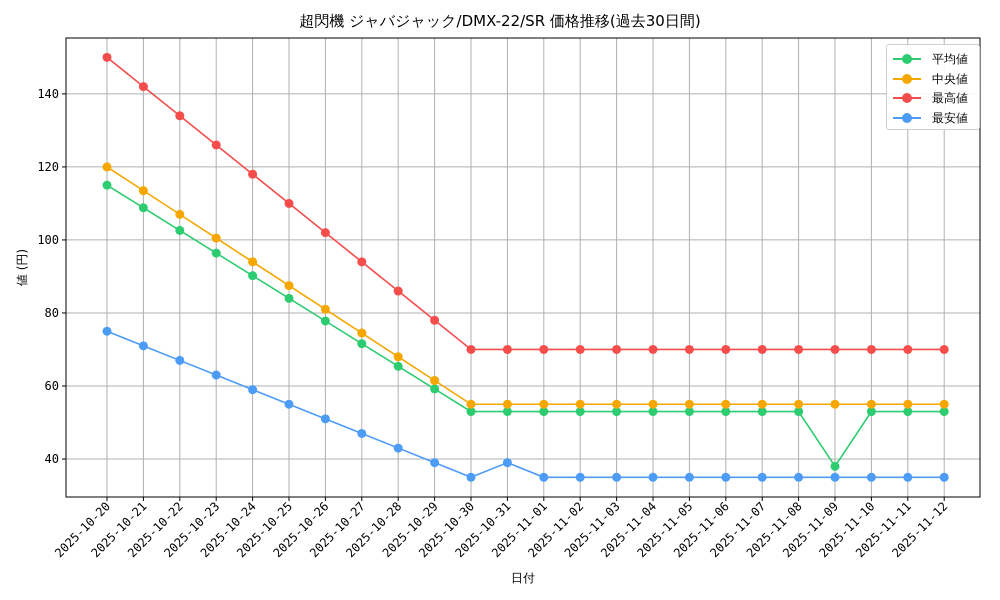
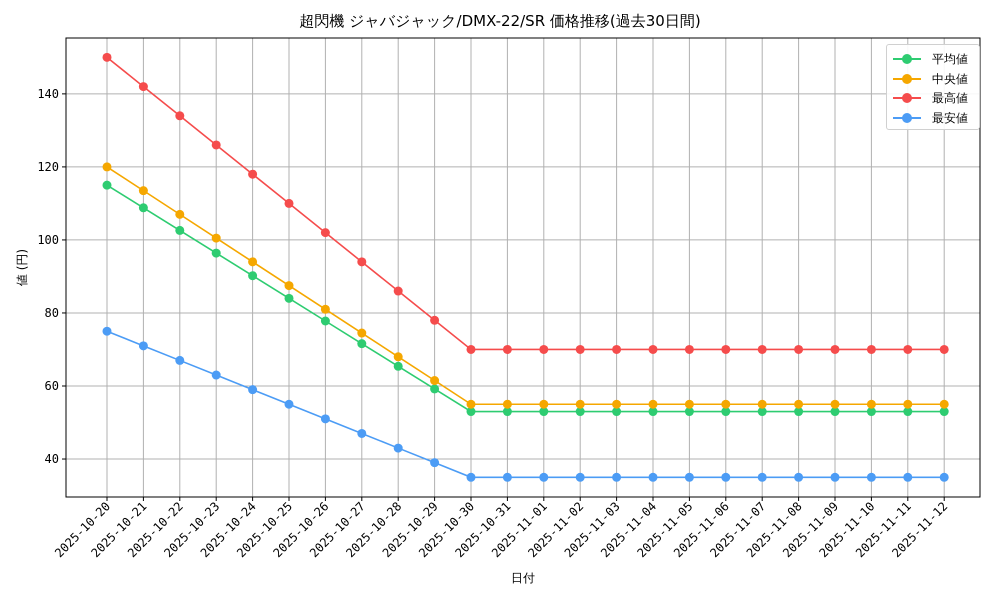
最安値/2025-10-31: 39 -> 35
平均値/2025-11-09: 38 -> 53
